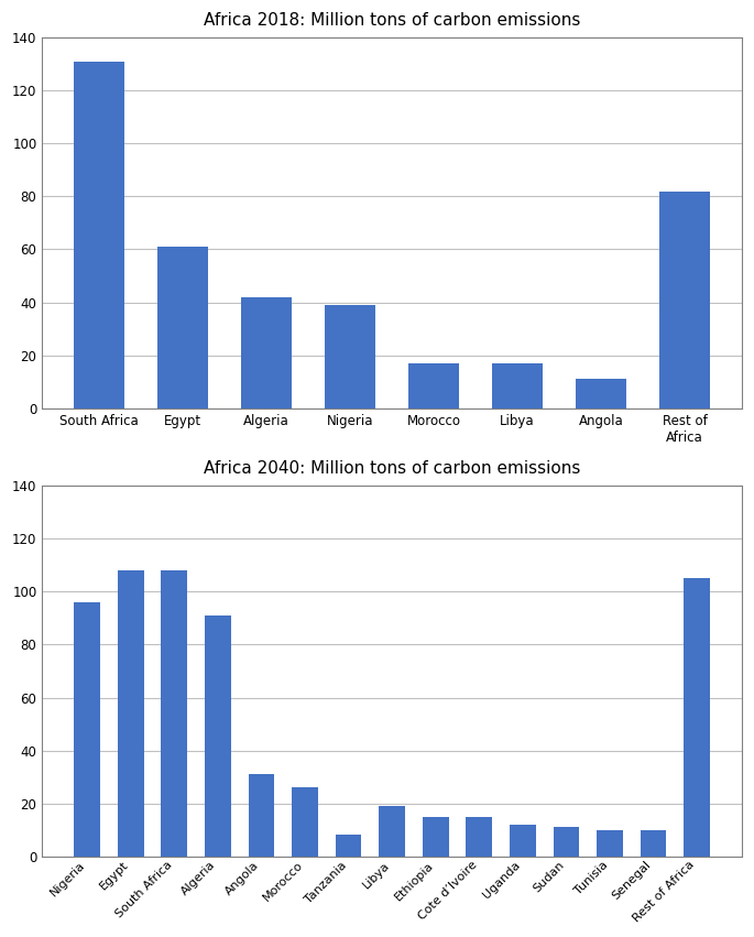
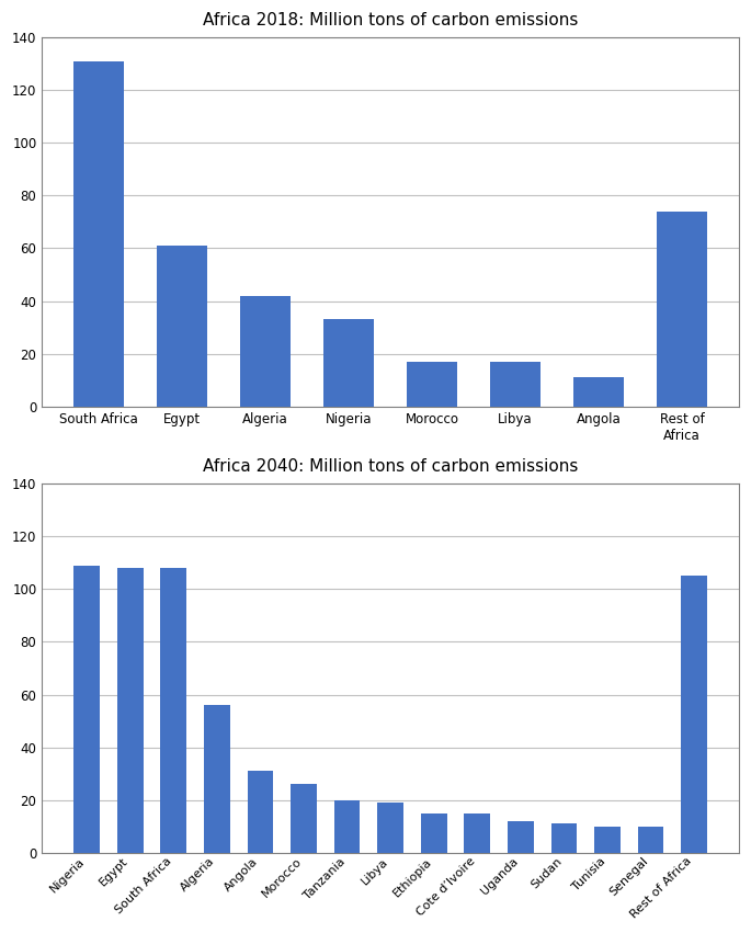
Africa 2018: Million tons of carbon emissions/Nigeria: 39 -> 33
Africa 2018: Million tons of carbon emissions/Rest of Africa: 82 -> 74
Africa 2040: Million tons of carbon emissions/Nigeria: 96 -> 109
Africa 2040: Million tons of carbon emissions/Algeria: 91 -> 56
Africa 2040: Million tons of carbon emissions/Tanzania: 8 -> 20
